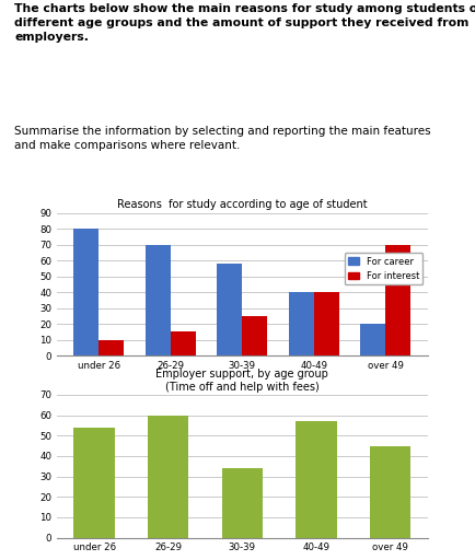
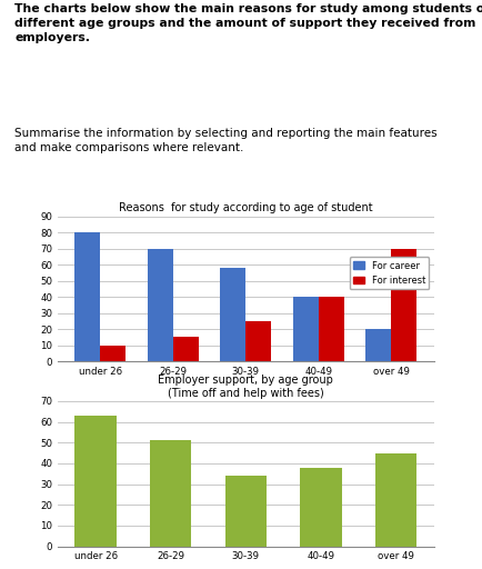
Employer support, by age group (Time off and help with fees)/under 26: 54 -> 63
Employer support, by age group (Time off and help with fees)/26-29: 60 -> 51
Employer support, by age group (Time off and help with fees)/40-49: 57 -> 38
